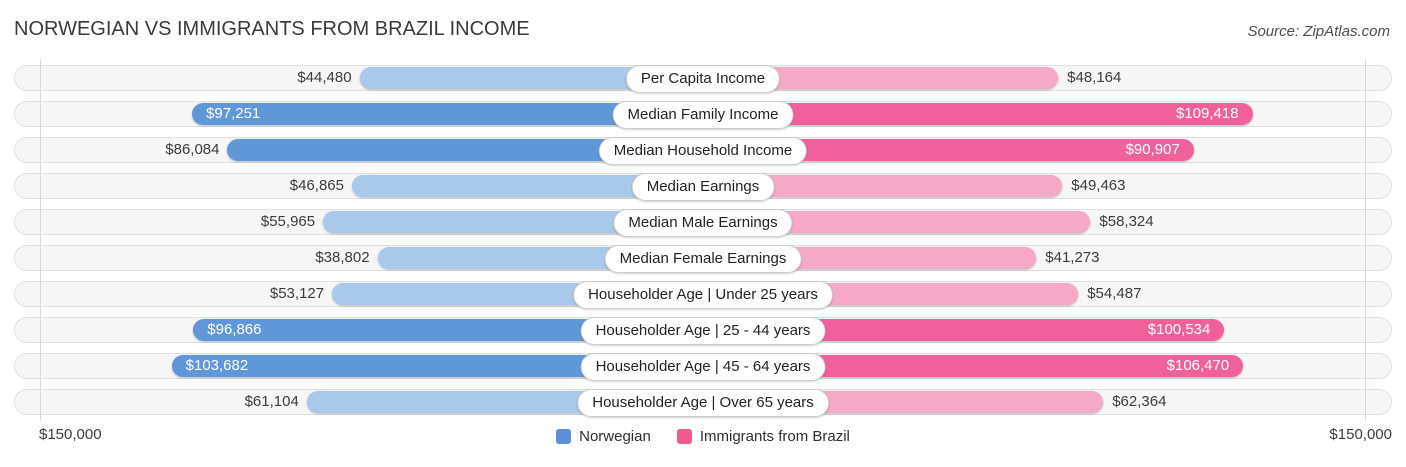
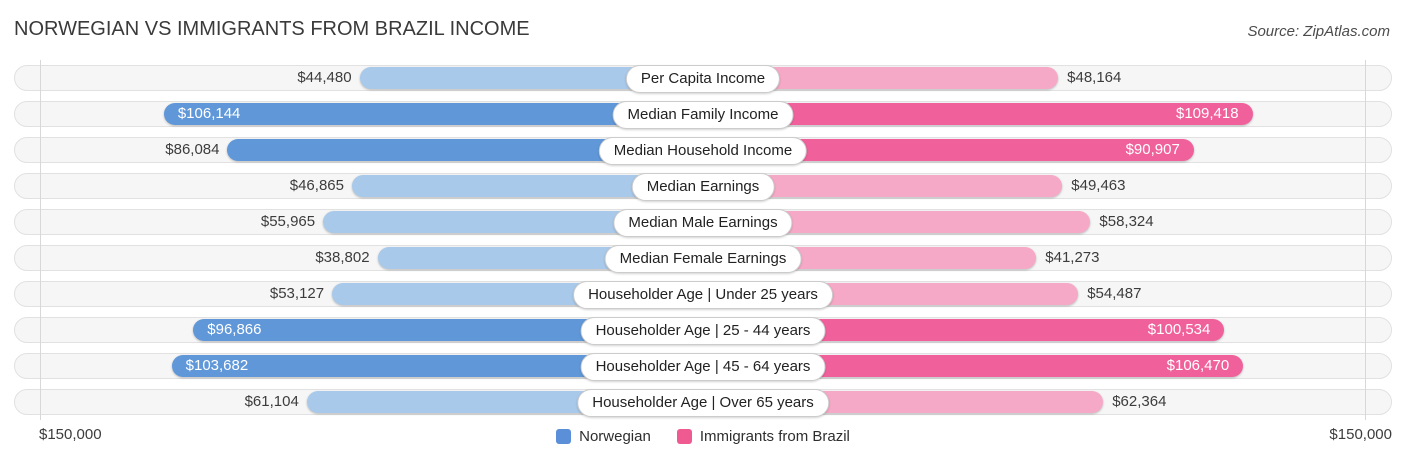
Norwegian/Median Family Income: $97,251 -> $106,144
